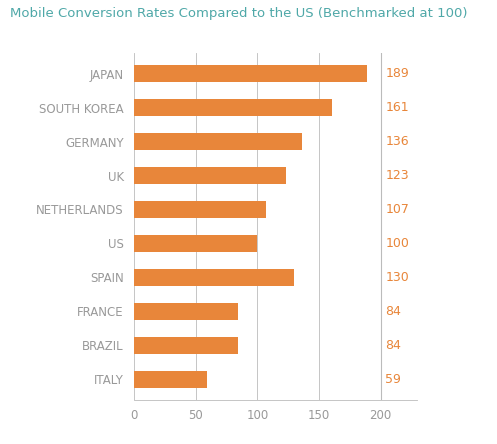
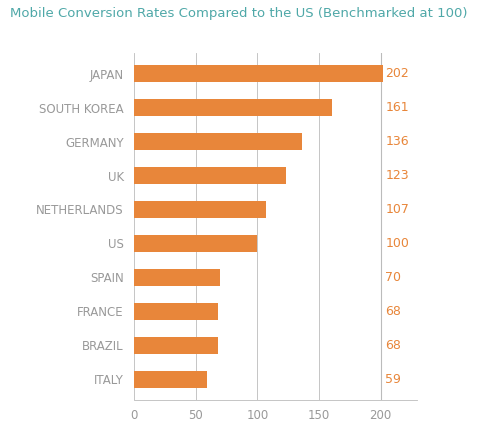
JAPAN: 189 -> 202
SPAIN: 130 -> 70
FRANCE: 84 -> 68
BRAZIL: 84 -> 68
